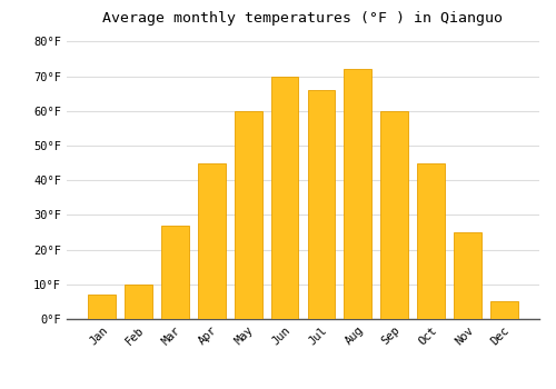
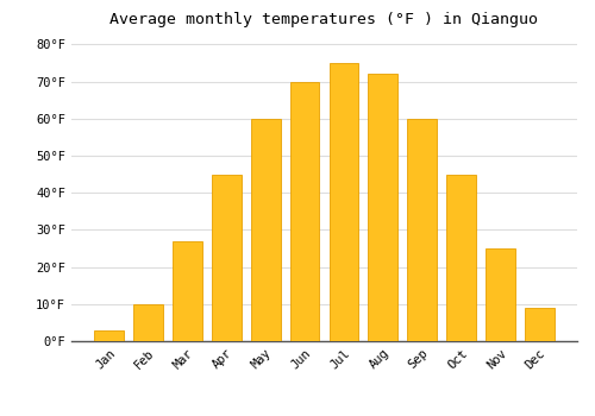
Jan: 7°F -> 3°F
Jul: 66°F -> 75°F
Dec: 5°F -> 9°F
